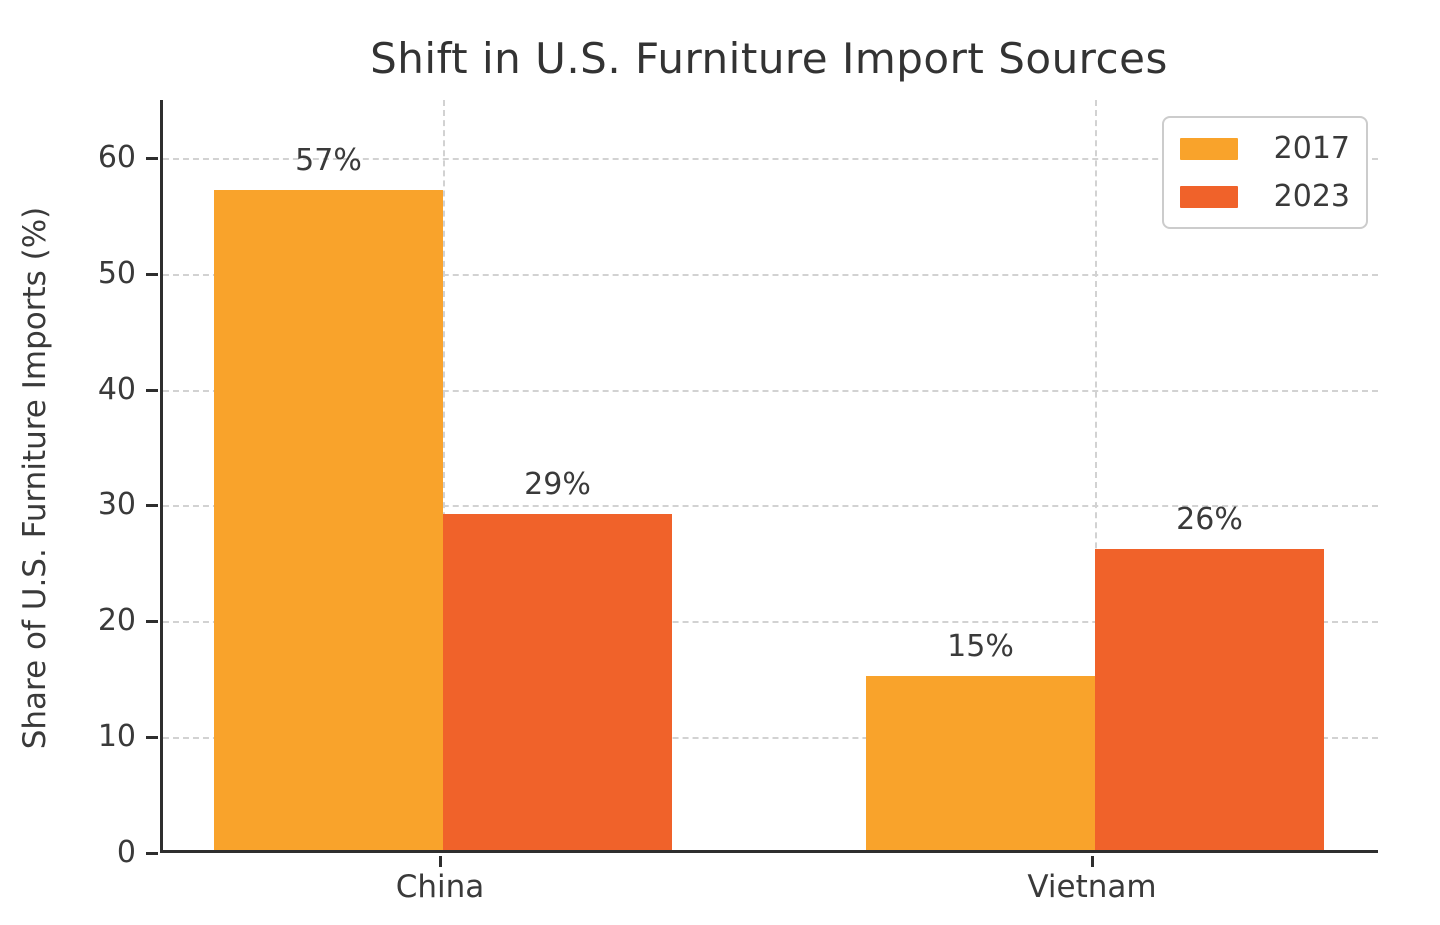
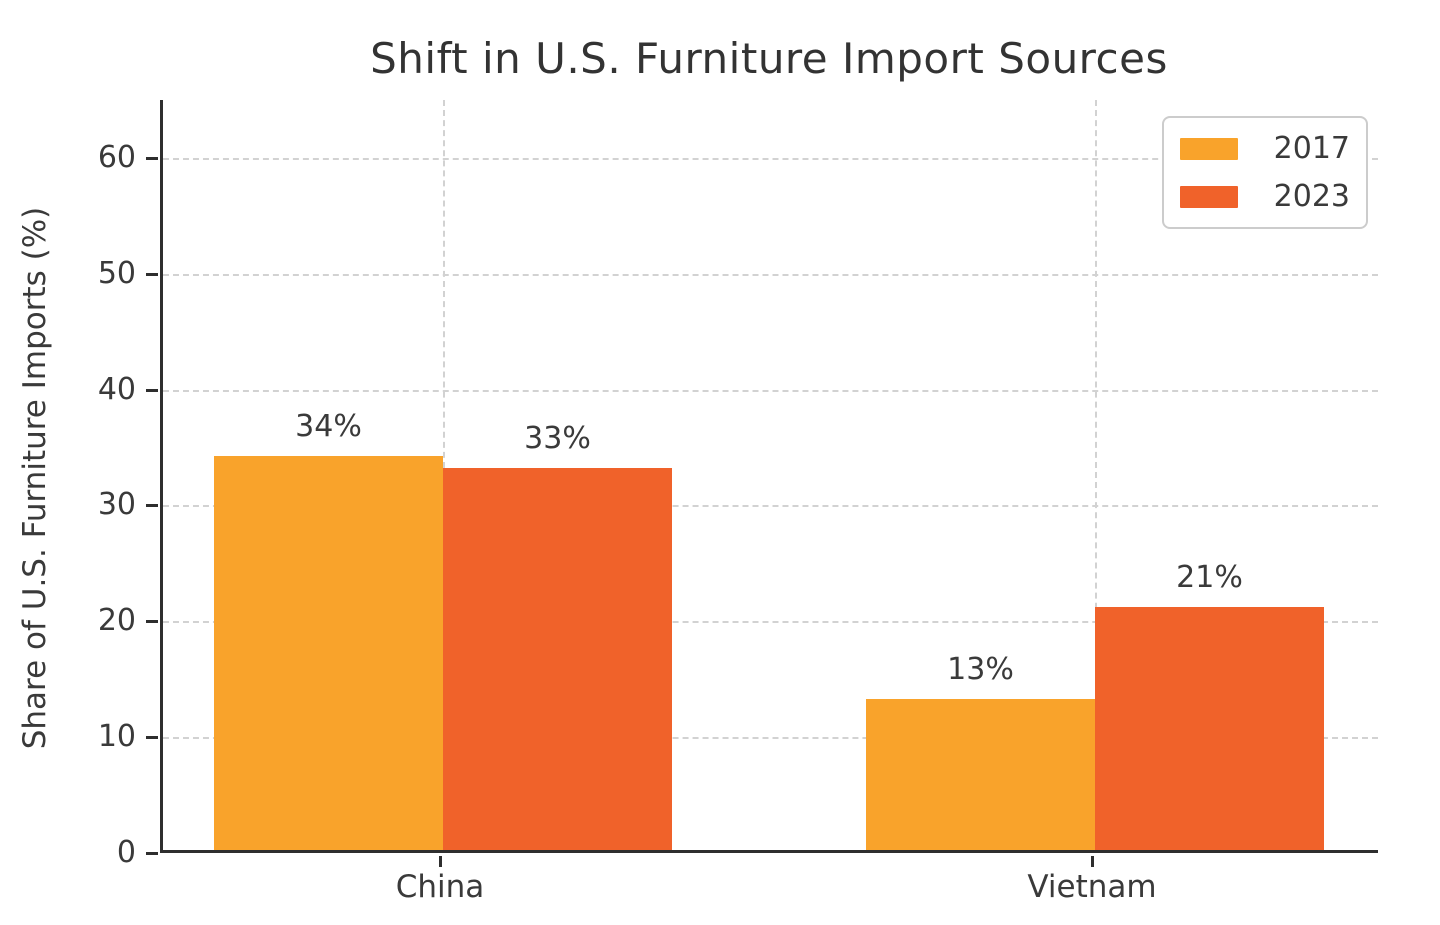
2017/China: 57% -> 34%
2023/China: 29% -> 33%
2017/Vietnam: 15% -> 13%
2023/Vietnam: 26% -> 21%
